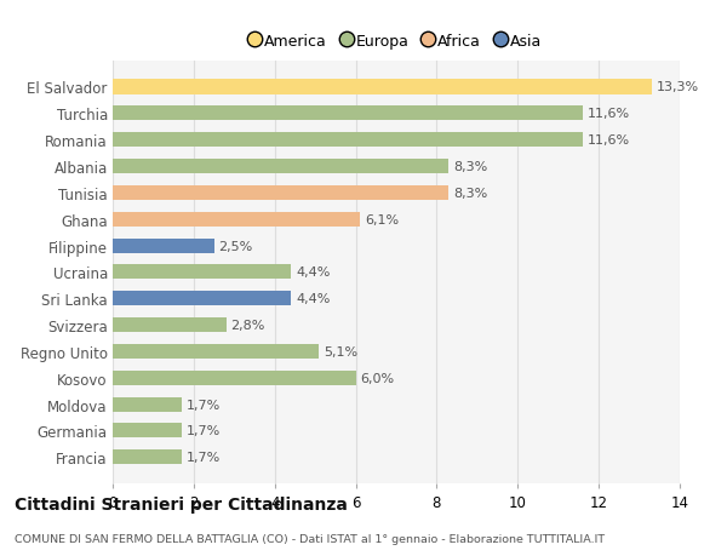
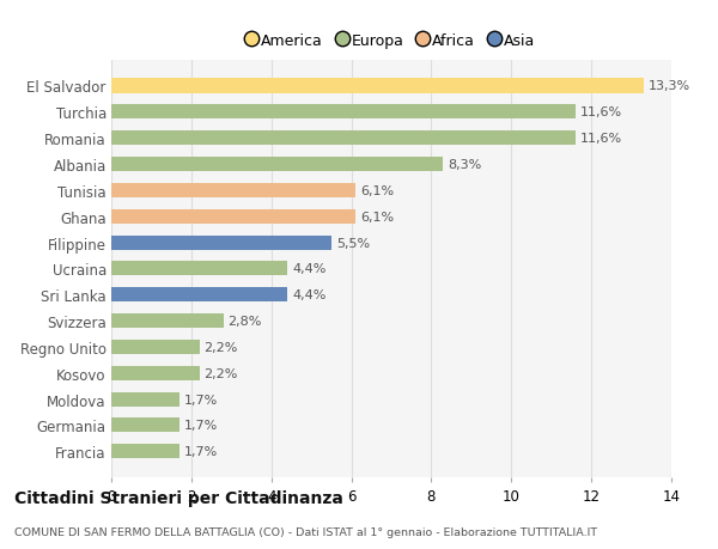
Tunisia: 8,3% -> 6,1%
Filippine: 2,5% -> 5,5%
Regno Unito: 5,1% -> 2,2%
Kosovo: 6,0% -> 2,2%
